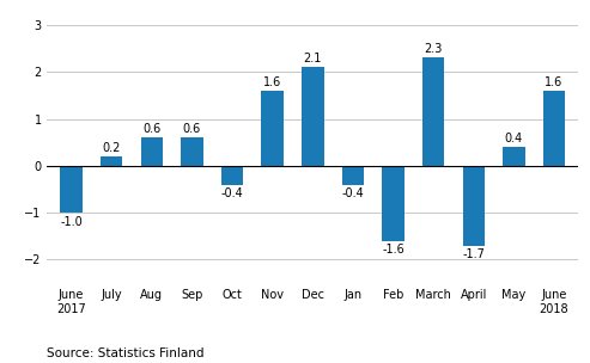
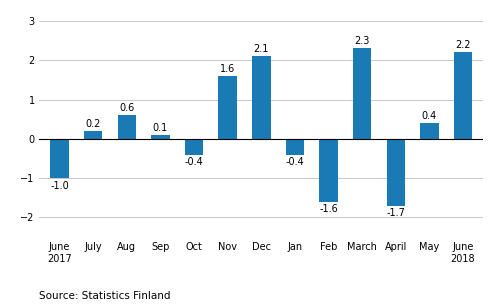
Sep: 0.6 -> 0.1
June 2018: 1.6 -> 2.2
